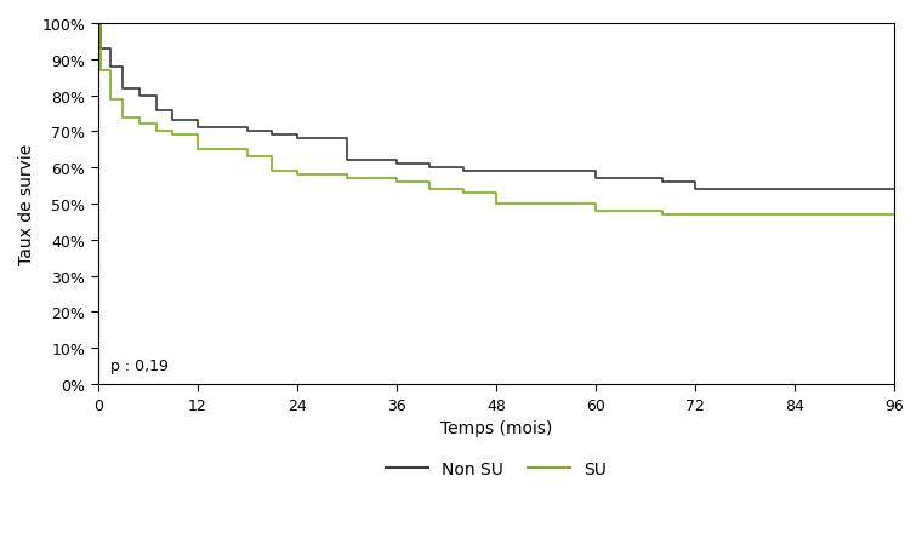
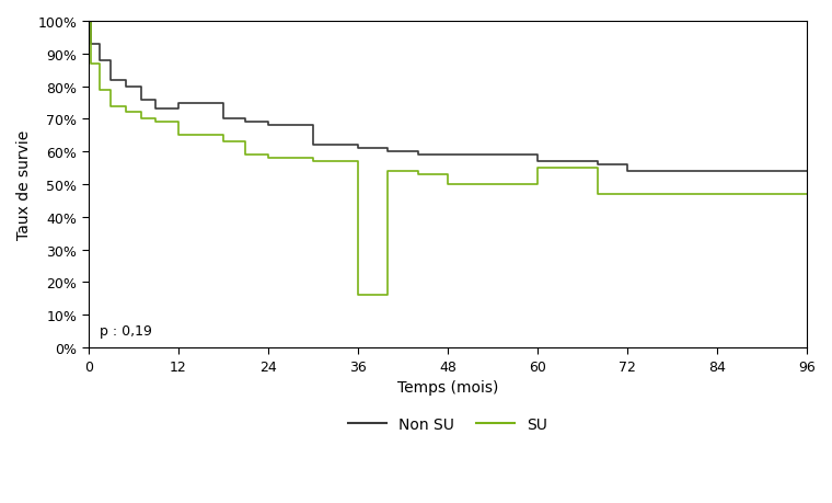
Non SU/12: 71% -> 75%
SU/36: 56% -> 16%
SU/60: 48% -> 55%
